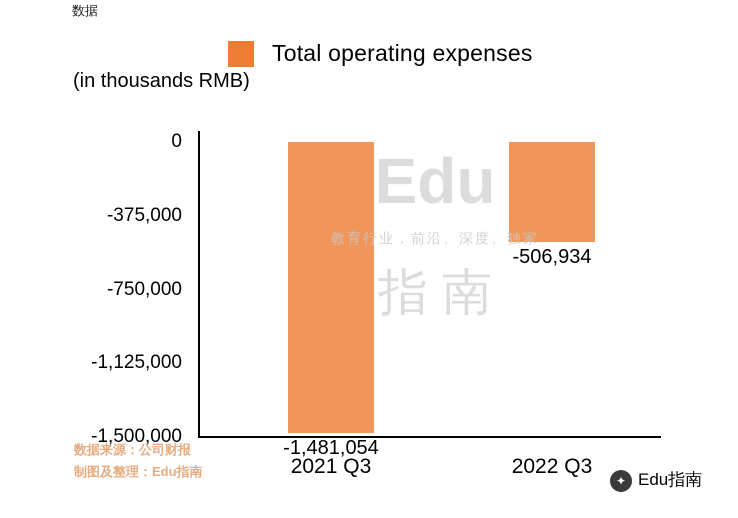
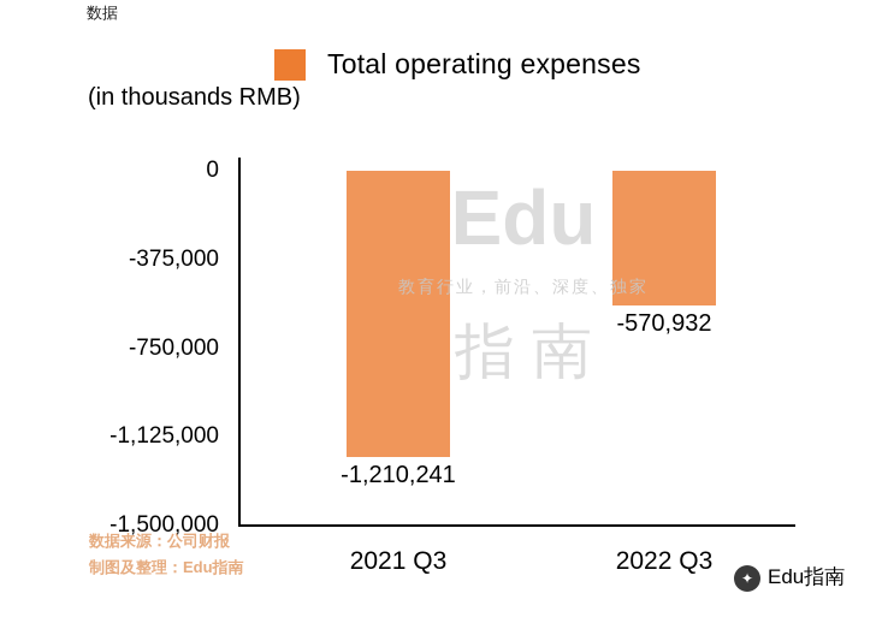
2021 Q3: -1,481,054 -> -1,210,241
2022 Q3: -506,934 -> -570,932
